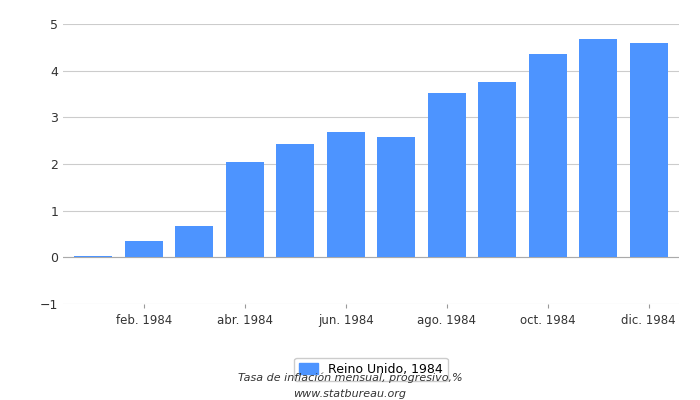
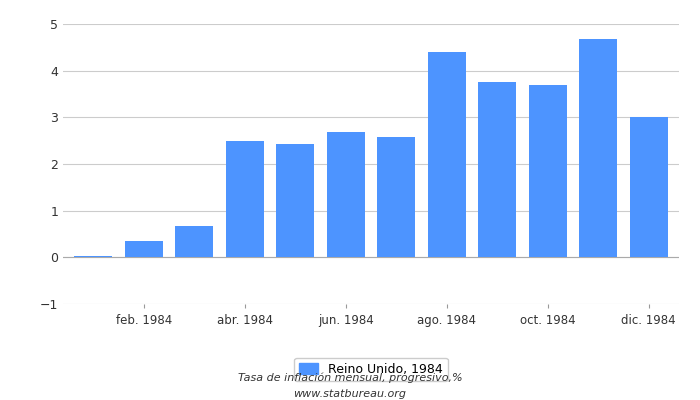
abr. 1984: 2.05 -> 2.50
ago. 1984: 3.52 -> 4.40
oct. 1984: 4.35 -> 3.70
dic. 1984: 4.60 -> 3.00
